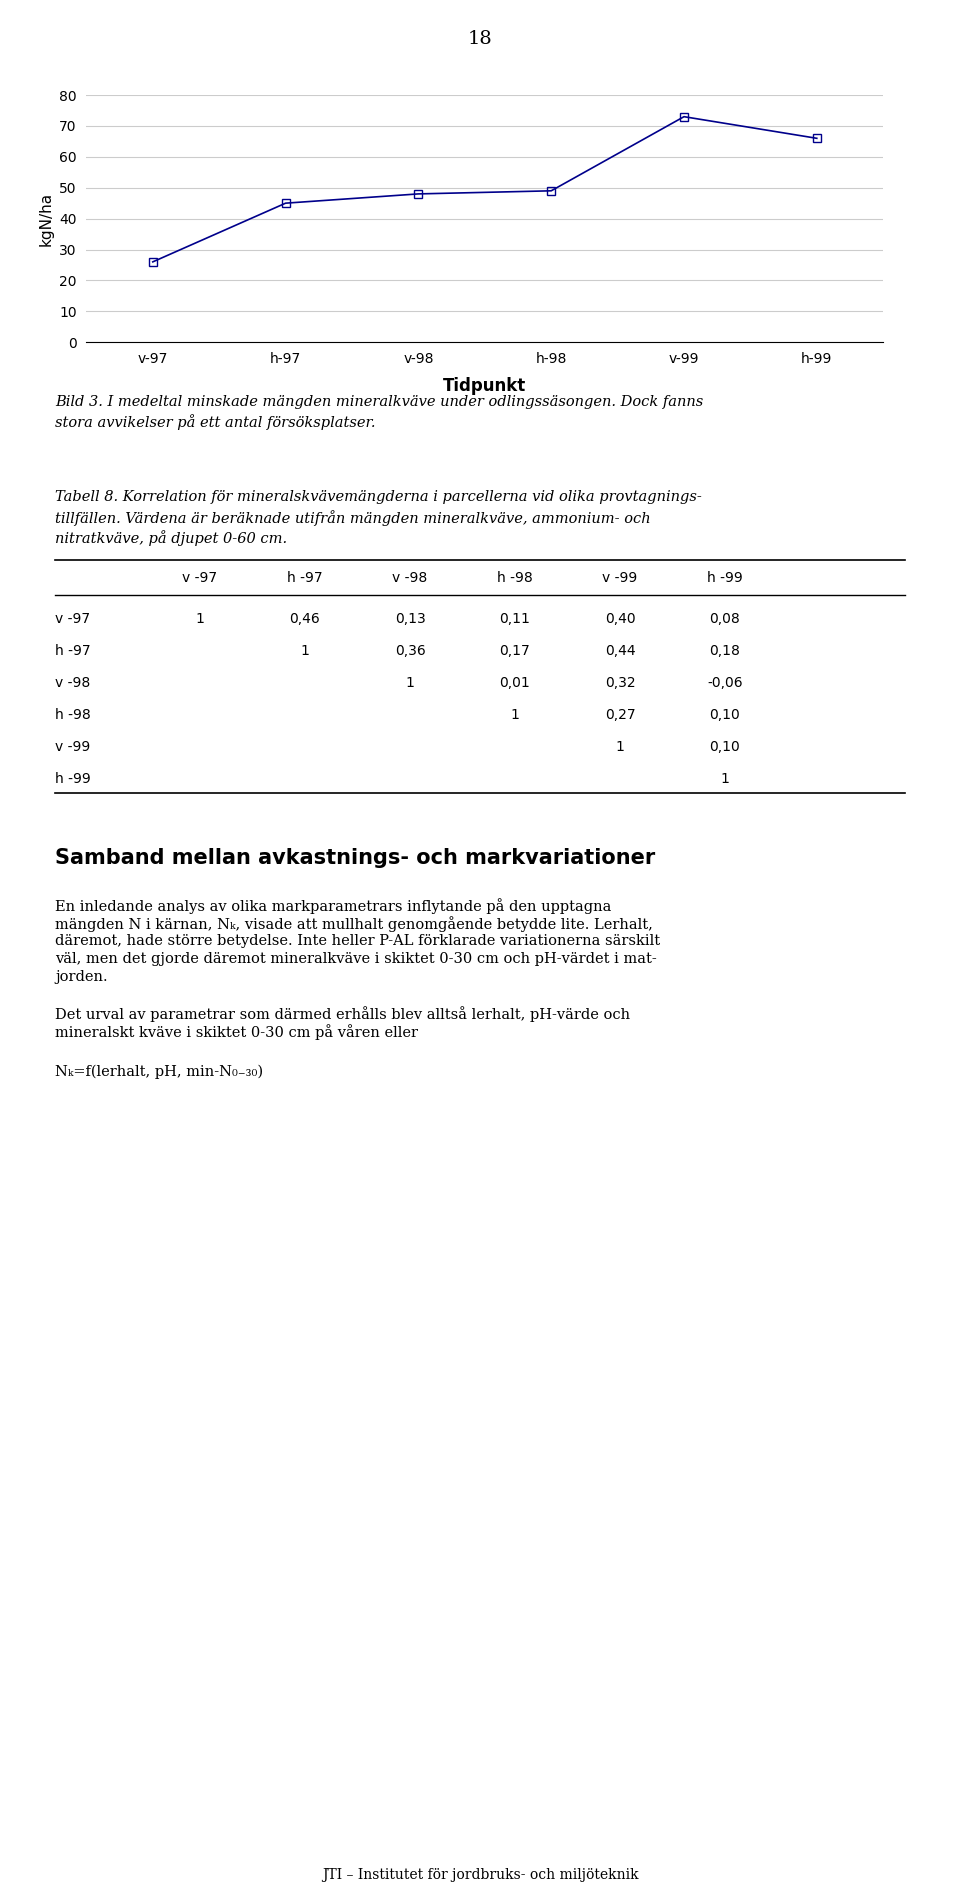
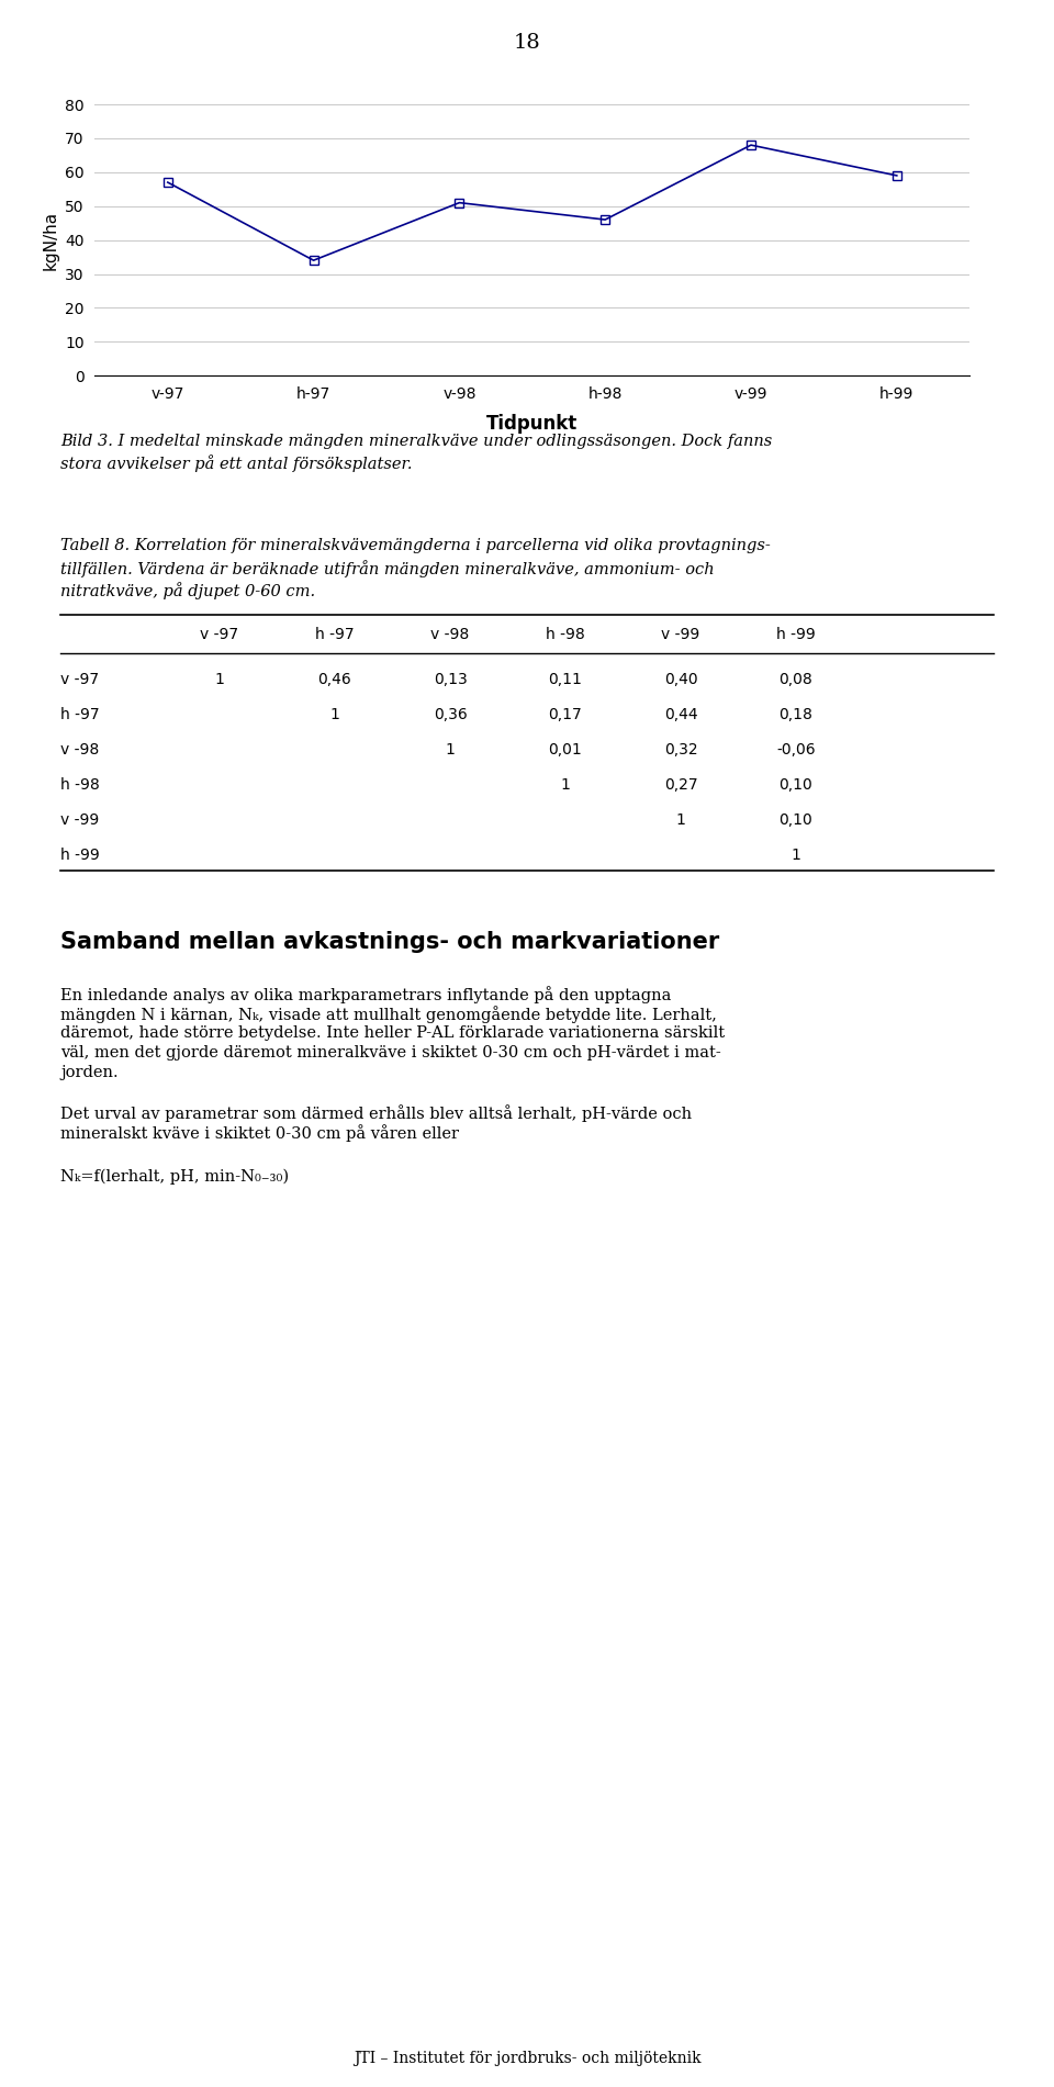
v-97: 26 -> 57
h-97: 45 -> 34
v-98: 48 -> 51
h-98: 49 -> 46
v-99: 73 -> 68
h-99: 66 -> 59
